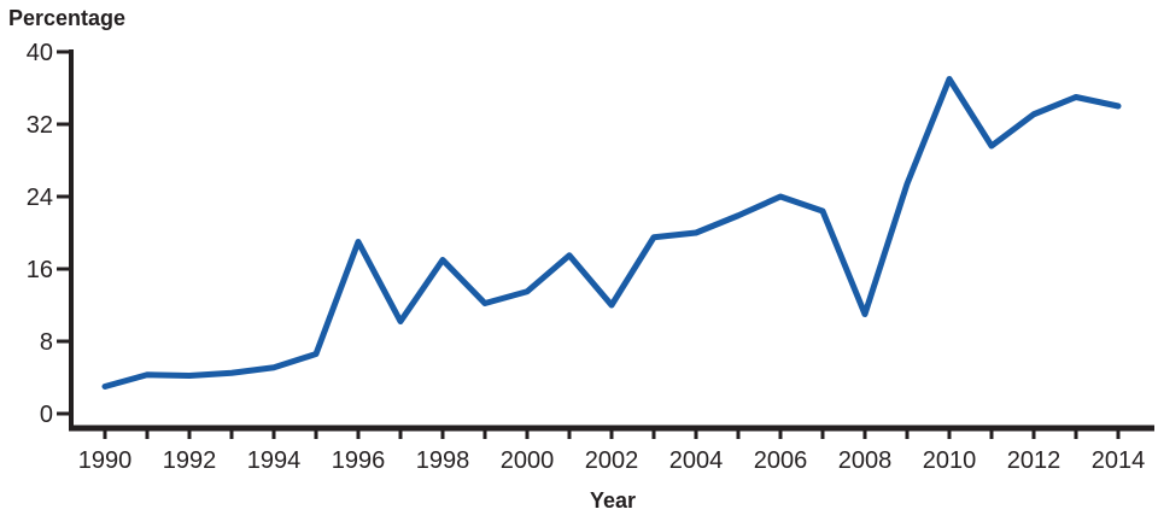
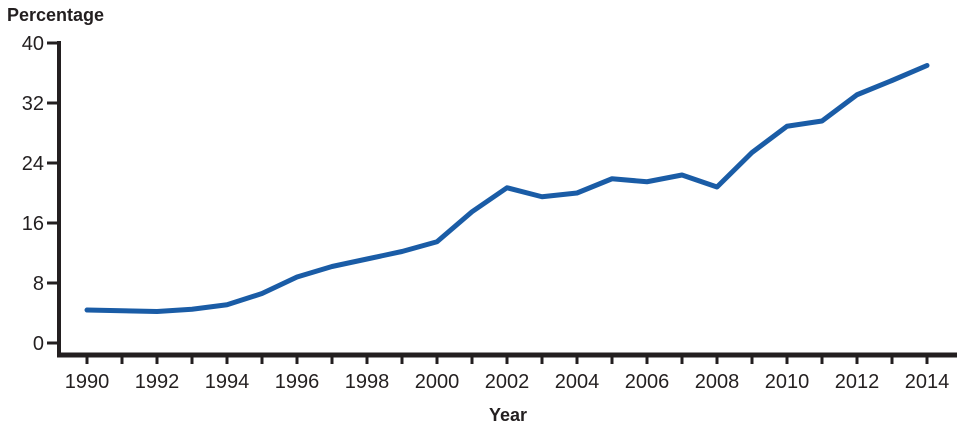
1990: 3 -> 4
1996: 19 -> 9
1998: 17 -> 11
2002: 12 -> 21
2006: 24 -> 22
2008: 11 -> 21
2010: 37 -> 29
2014: 34 -> 37
